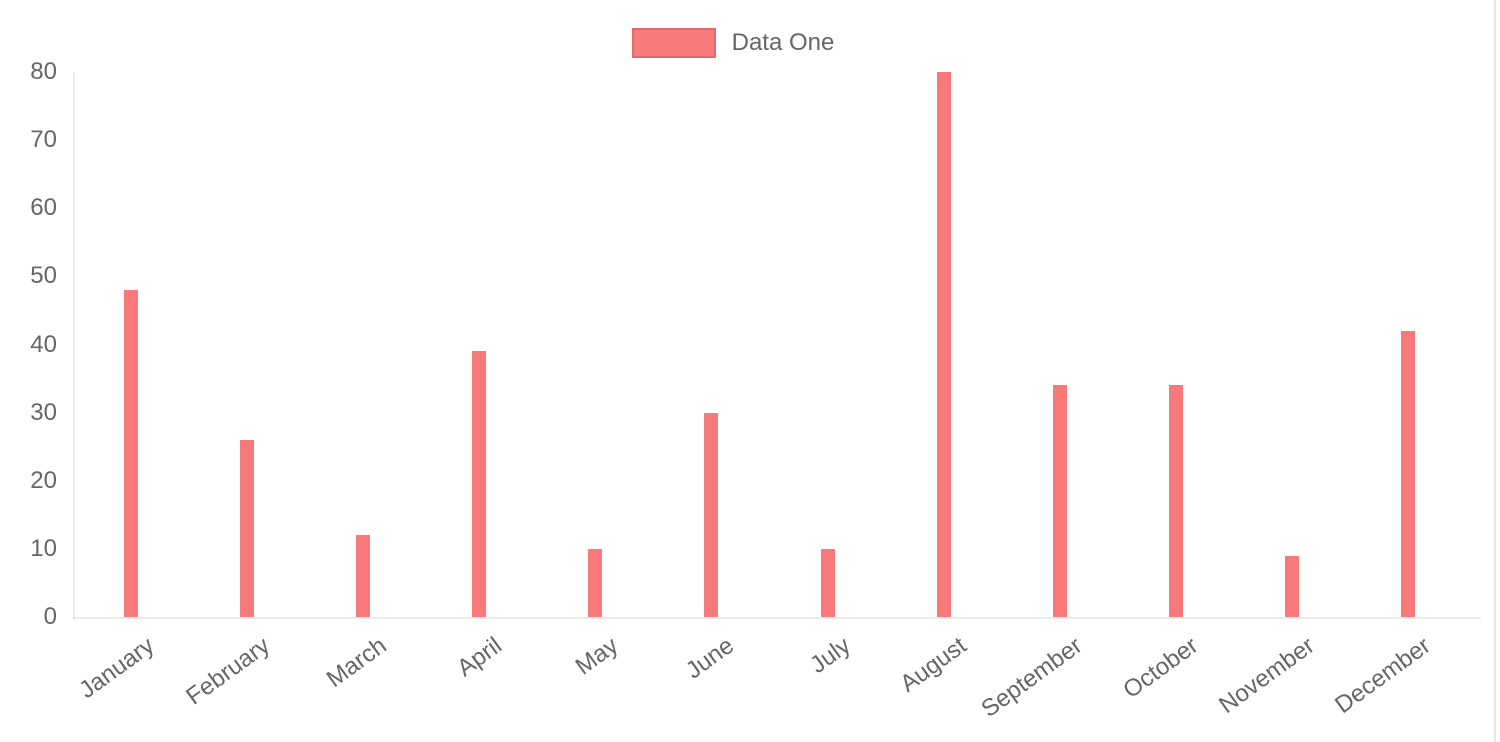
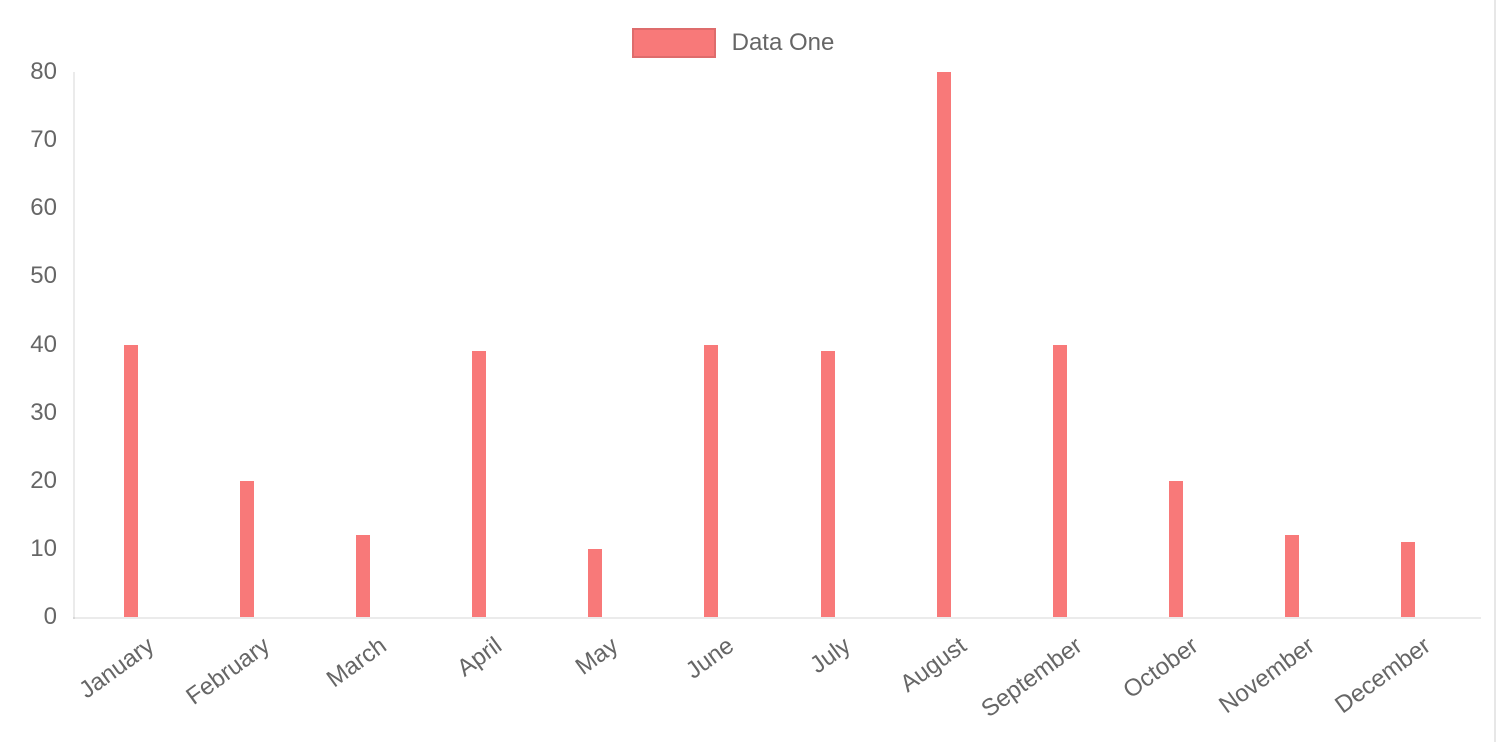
January: 48 -> 40
February: 26 -> 20
June: 30 -> 40
July: 10 -> 39
September: 34 -> 40
October: 34 -> 20
November: 9 -> 12
December: 42 -> 11
